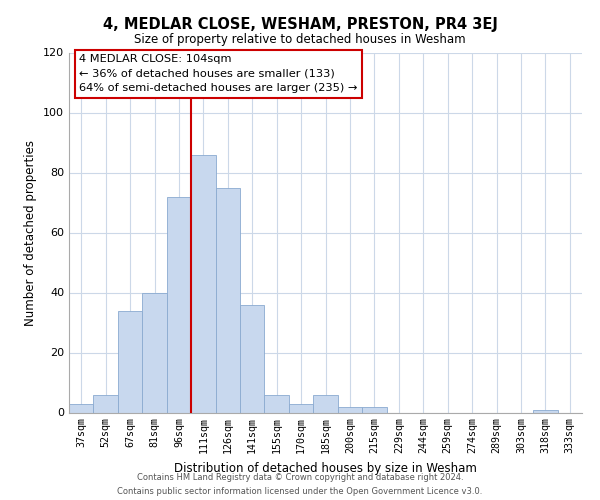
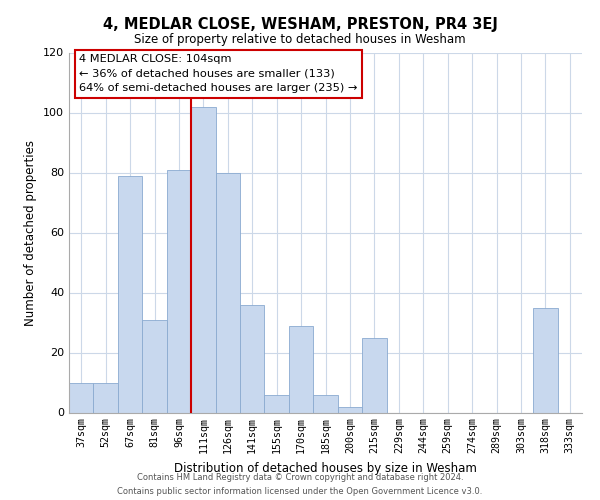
37sqm: 3 -> 10
52sqm: 6 -> 10
67sqm: 34 -> 79
81sqm: 40 -> 31
96sqm: 72 -> 81
111sqm: 86 -> 102
126sqm: 75 -> 80
170sqm: 3 -> 29
215sqm: 2 -> 25
318sqm: 1 -> 35
